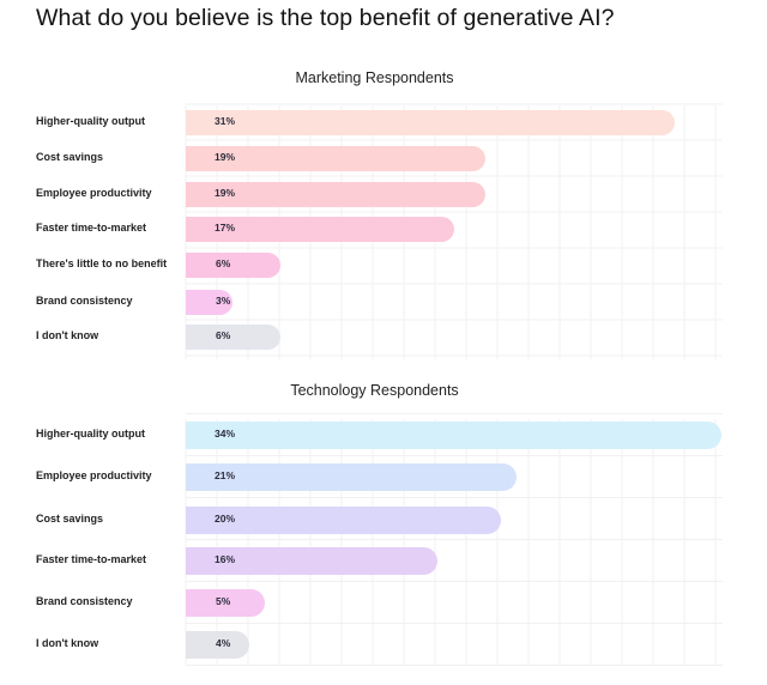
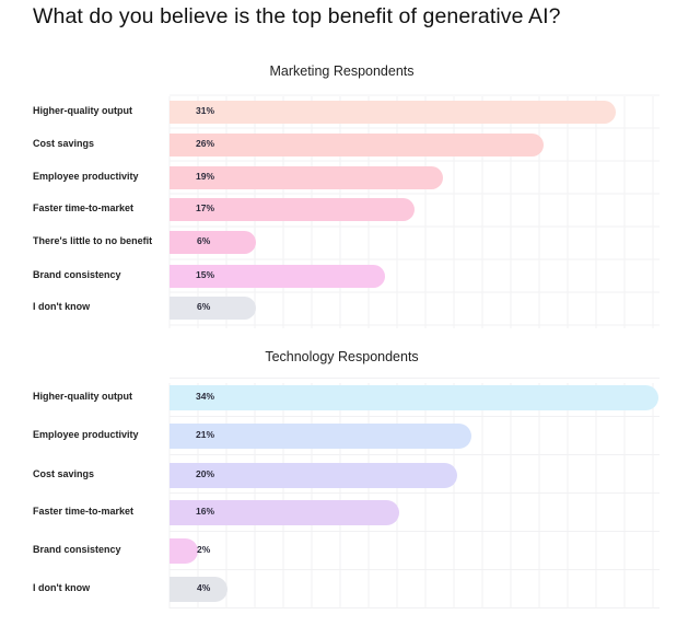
Marketing Respondents/Cost savings: 19% -> 26%
Marketing Respondents/Brand consistency: 3% -> 15%
Technology Respondents/Brand consistency: 5% -> 2%
